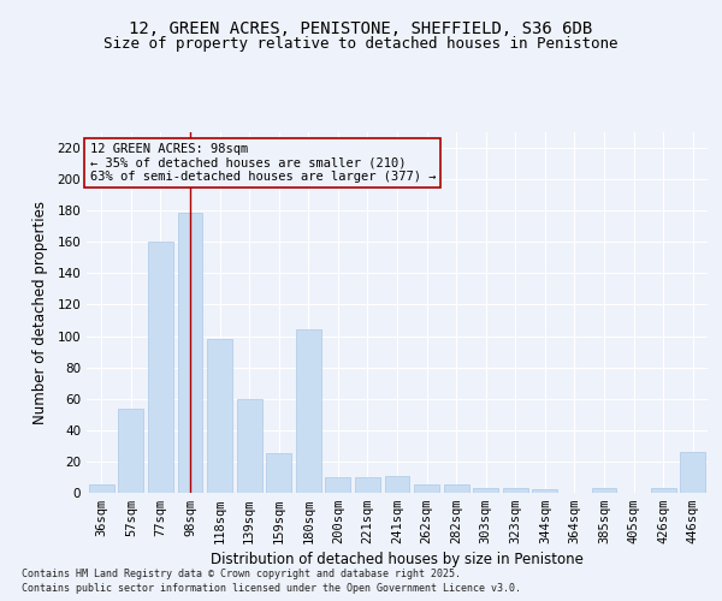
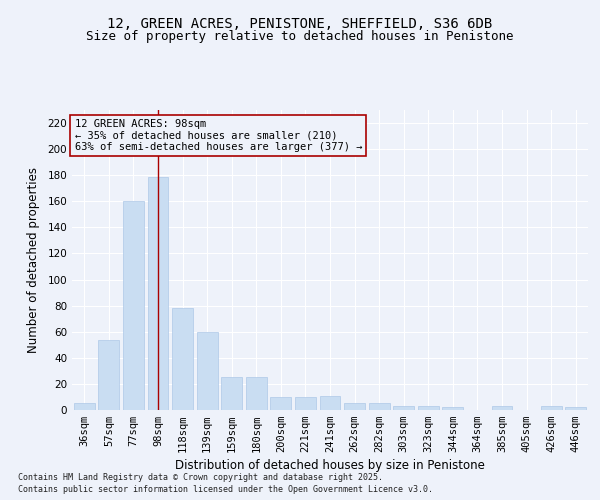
118sqm: 98 -> 78
180sqm: 104 -> 25
446sqm: 26 -> 2
